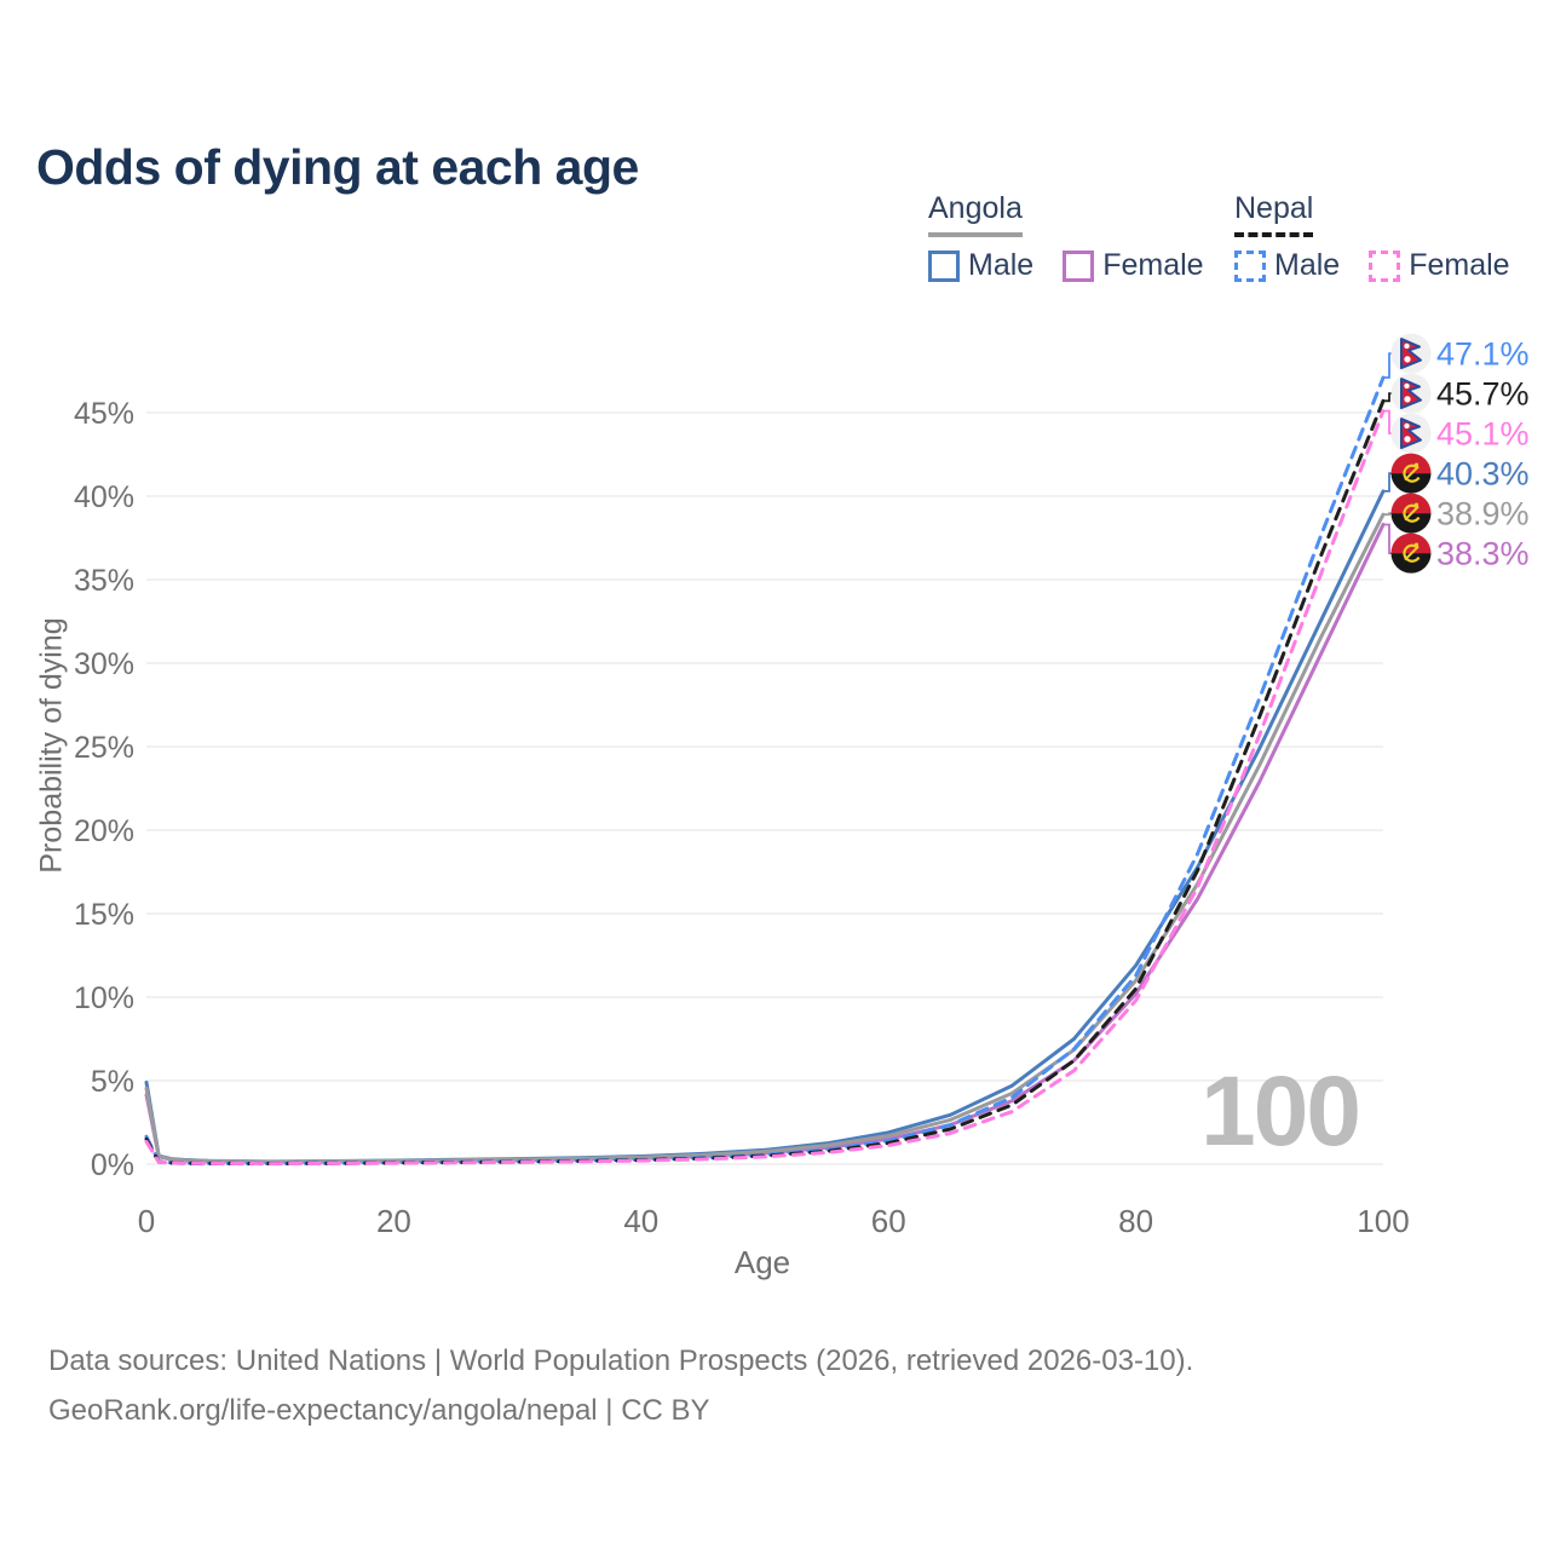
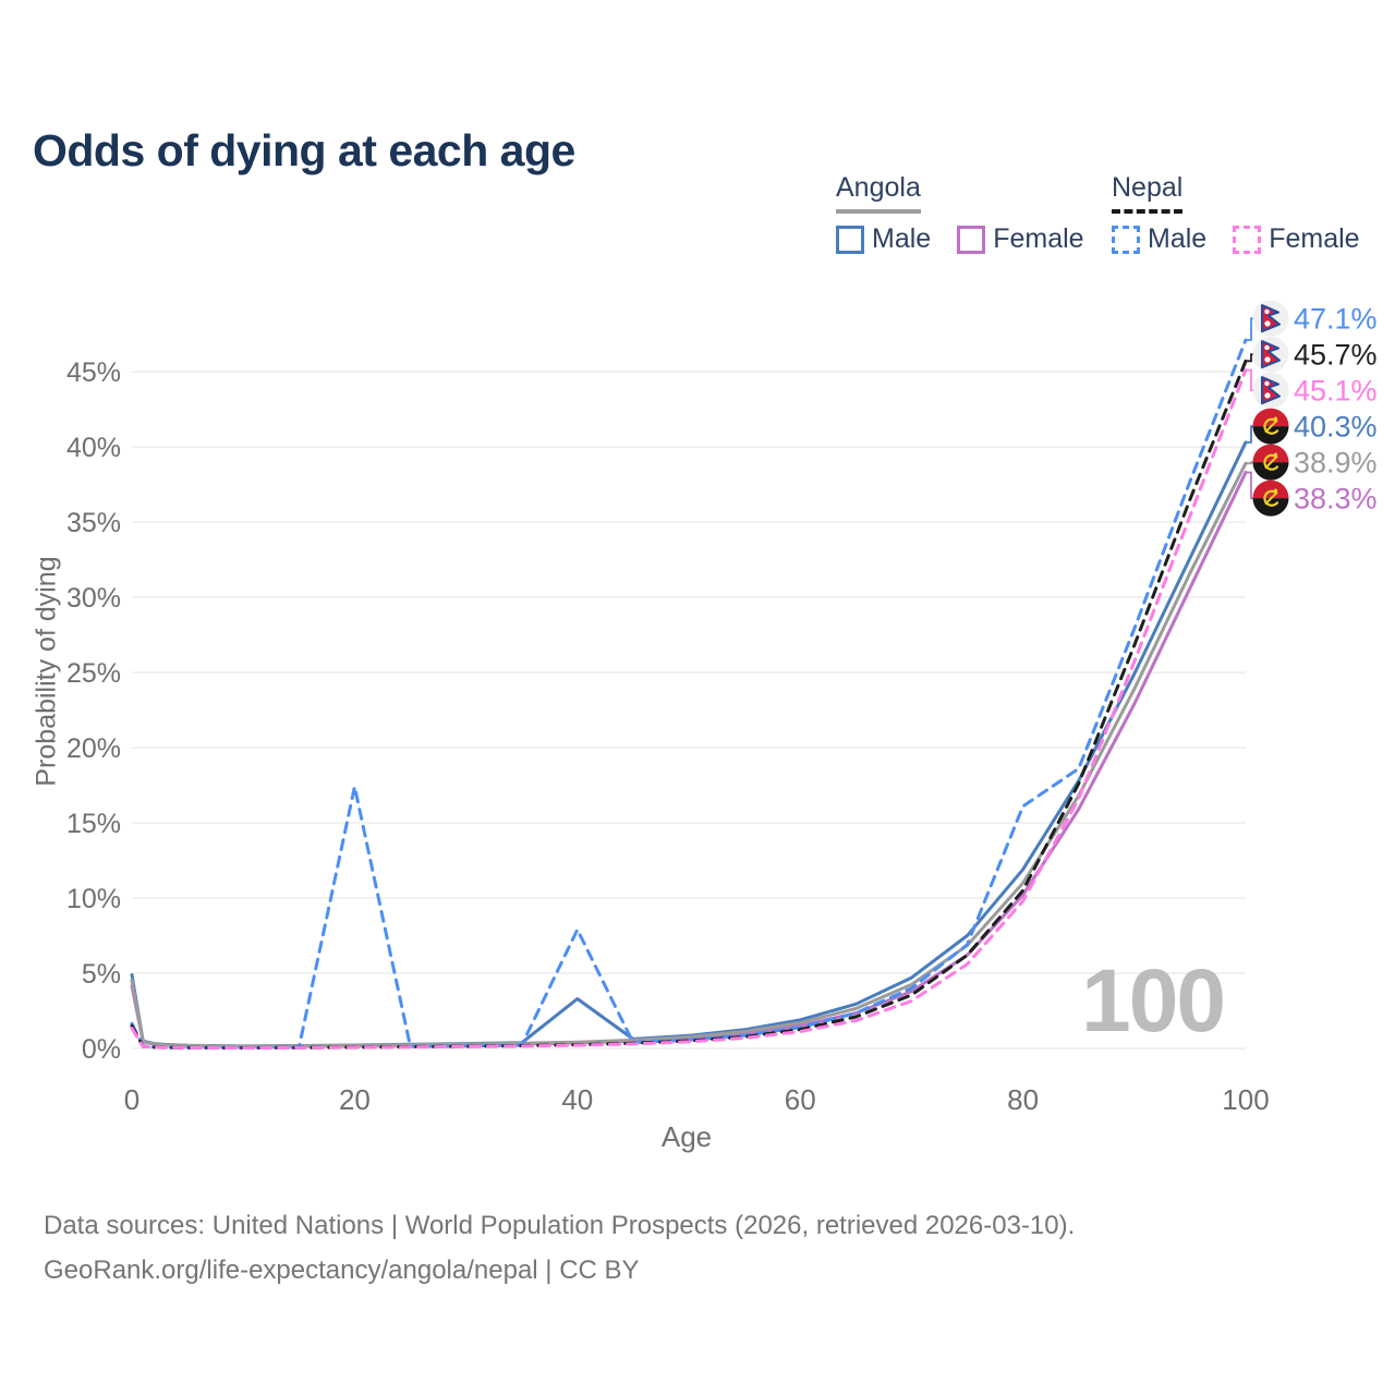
Nepal Male/20: 0.1% -> 17.4%
Angola Male/40: 0.5% -> 3.3%
Nepal Male/40: 0.3% -> 7.9%
Nepal Male/80: 11.3% -> 16.1%
